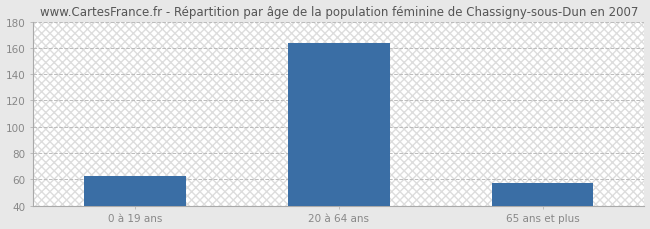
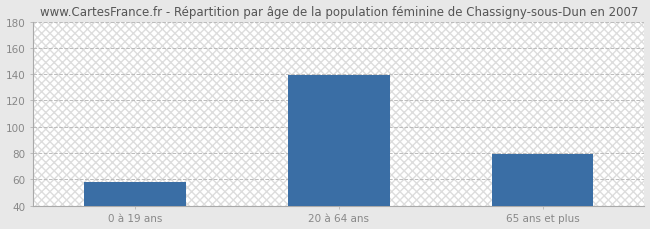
0 à 19 ans: 63 -> 58
20 à 64 ans: 164 -> 139
65 ans et plus: 57 -> 79
